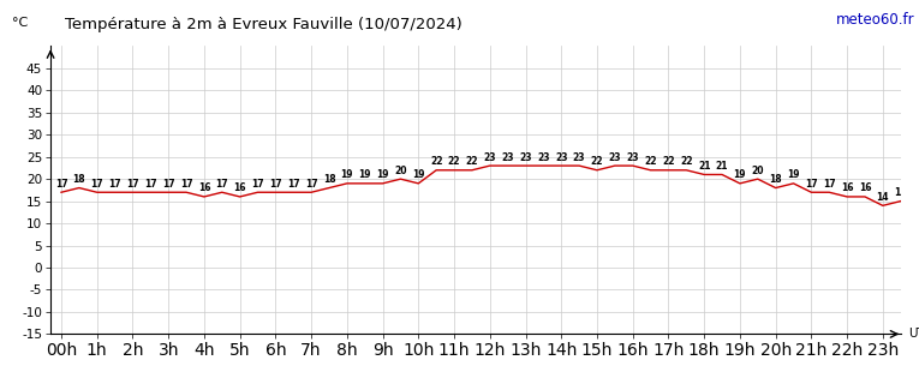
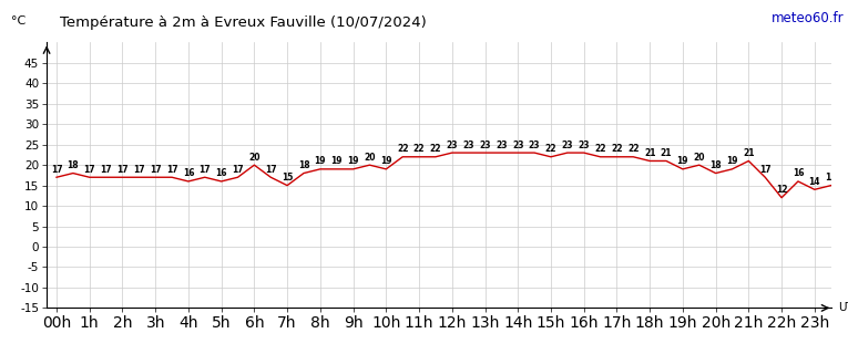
6h: 17 -> 20
7h: 17 -> 15
21h: 17 -> 21
22h: 16 -> 12
